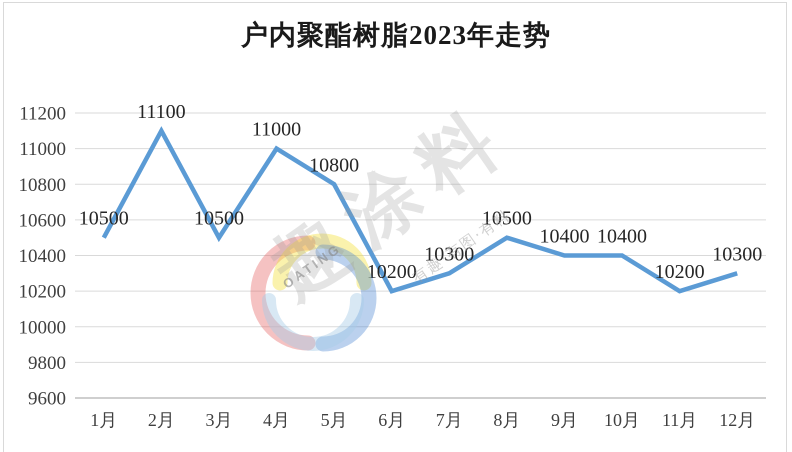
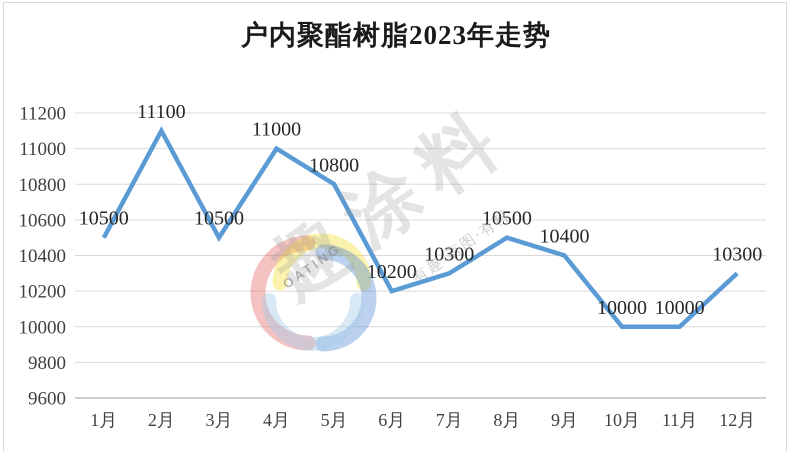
10月: 10400 -> 10000
11月: 10200 -> 10000
